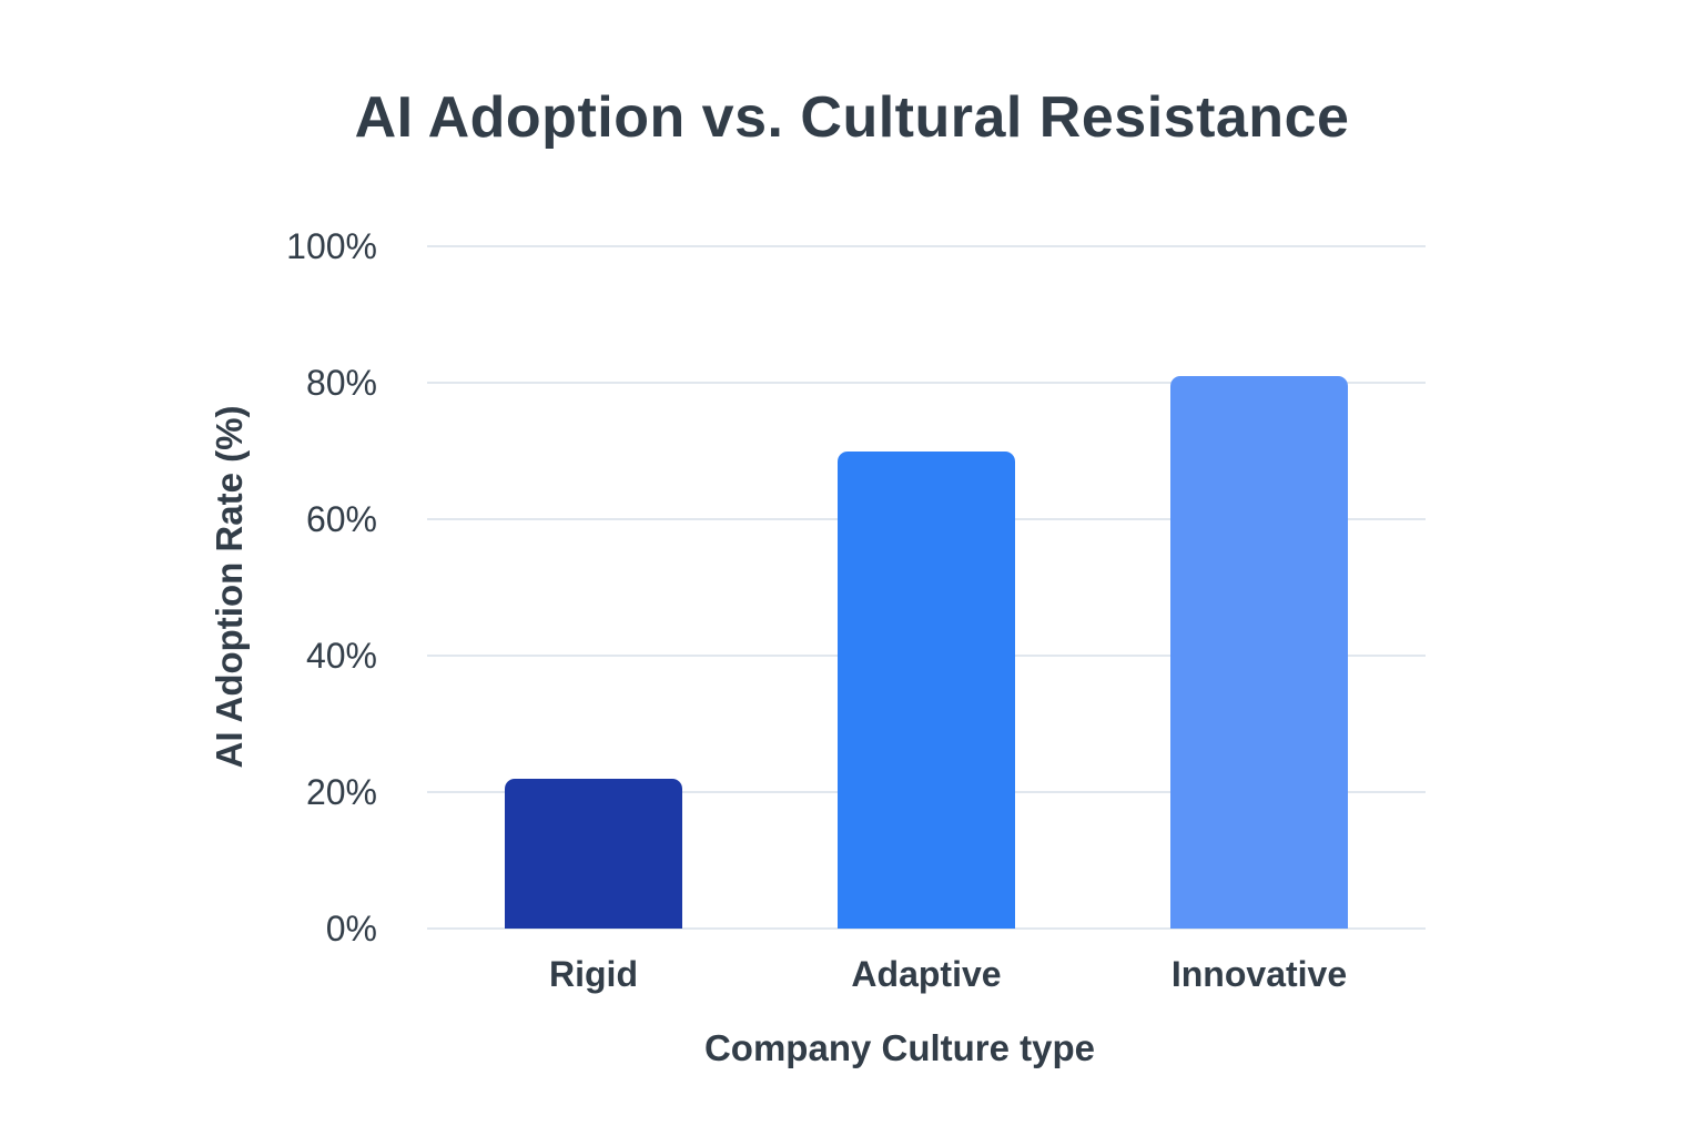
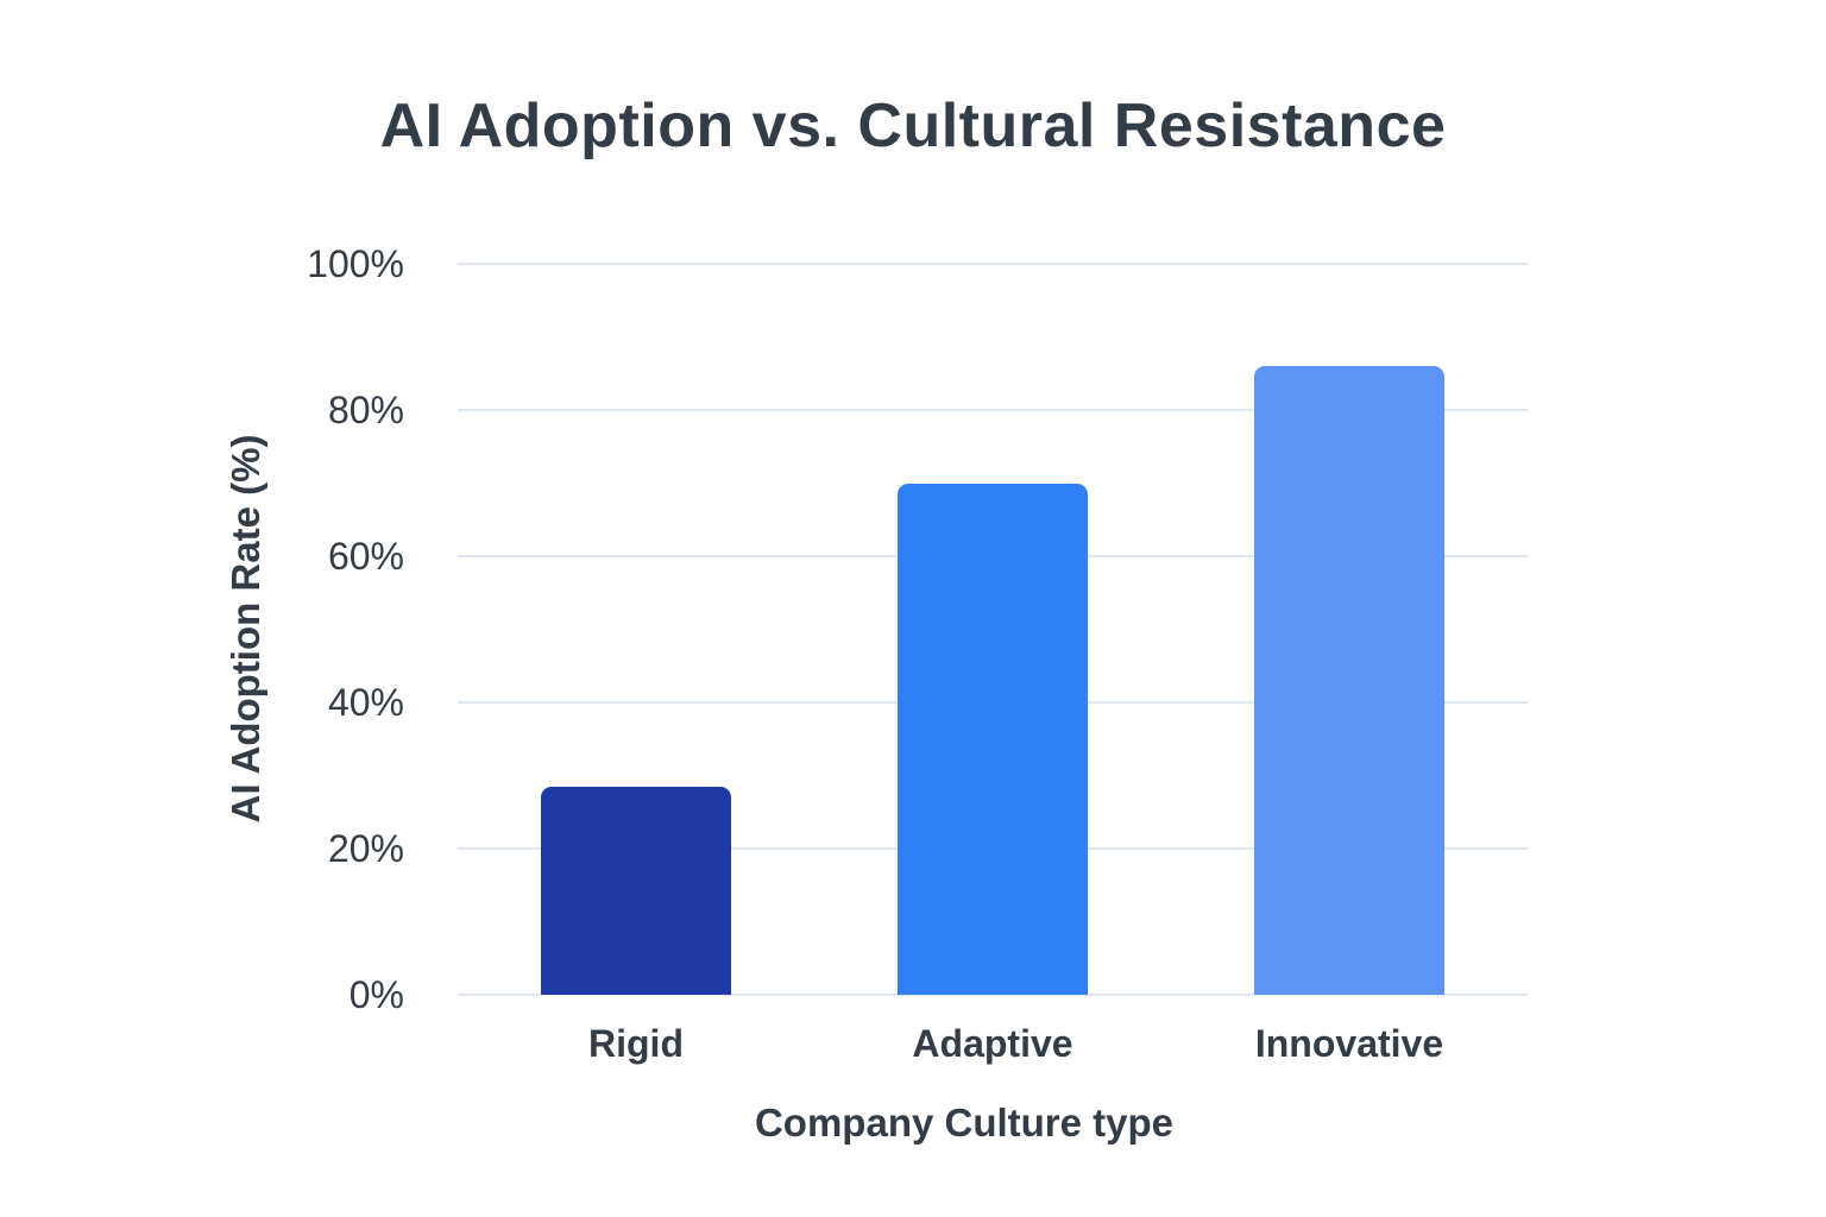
Rigid: 22% -> 28%
Innovative: 81% -> 86%
